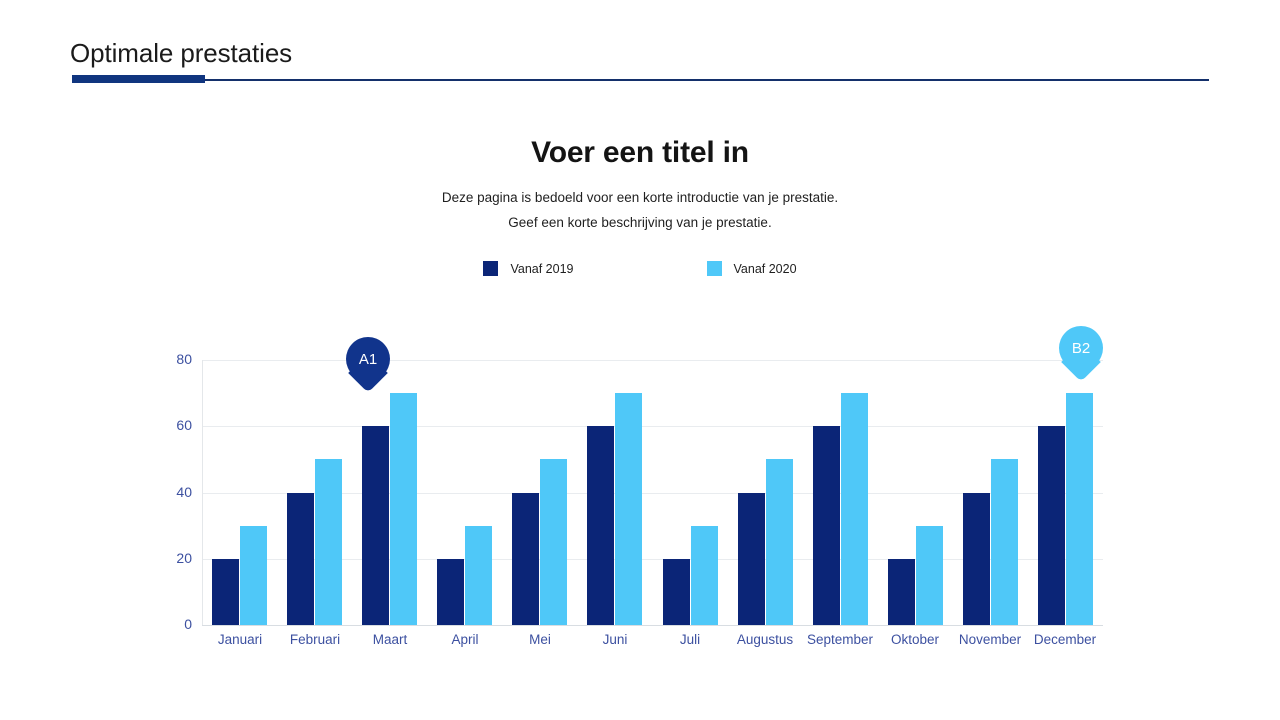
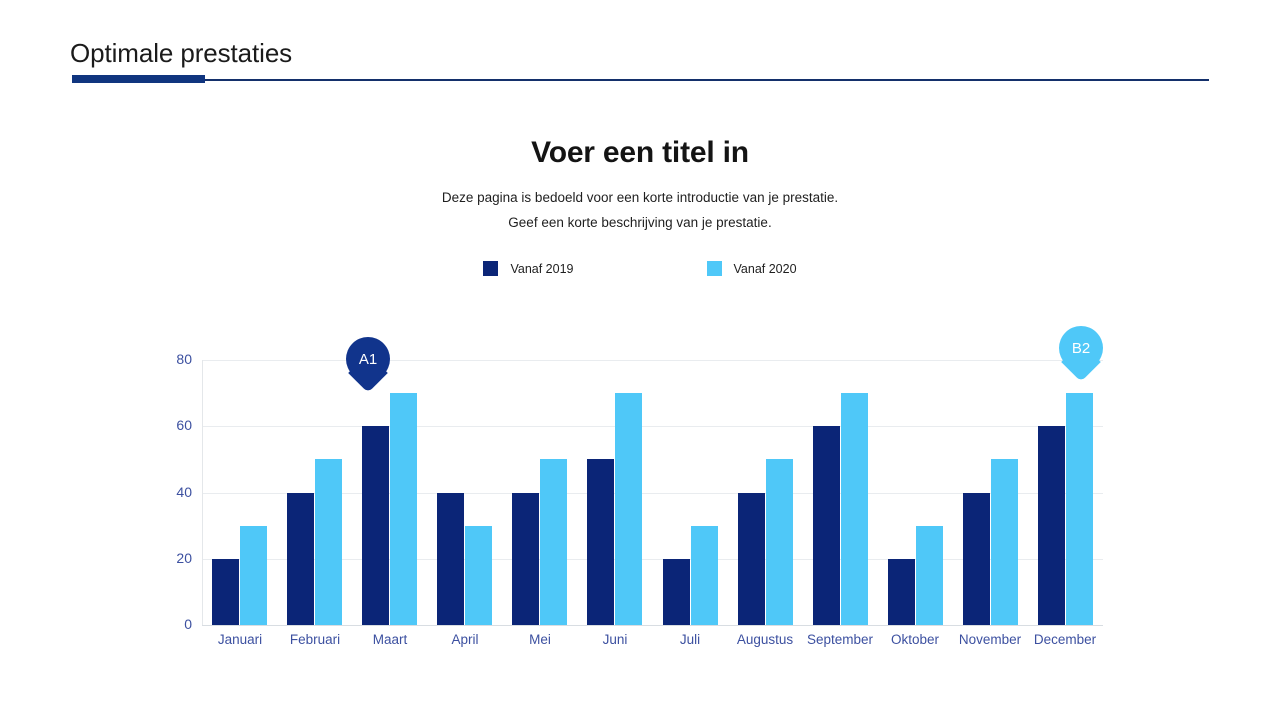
Vanaf 2019/April: 20 -> 40
Vanaf 2019/Juni: 60 -> 50
